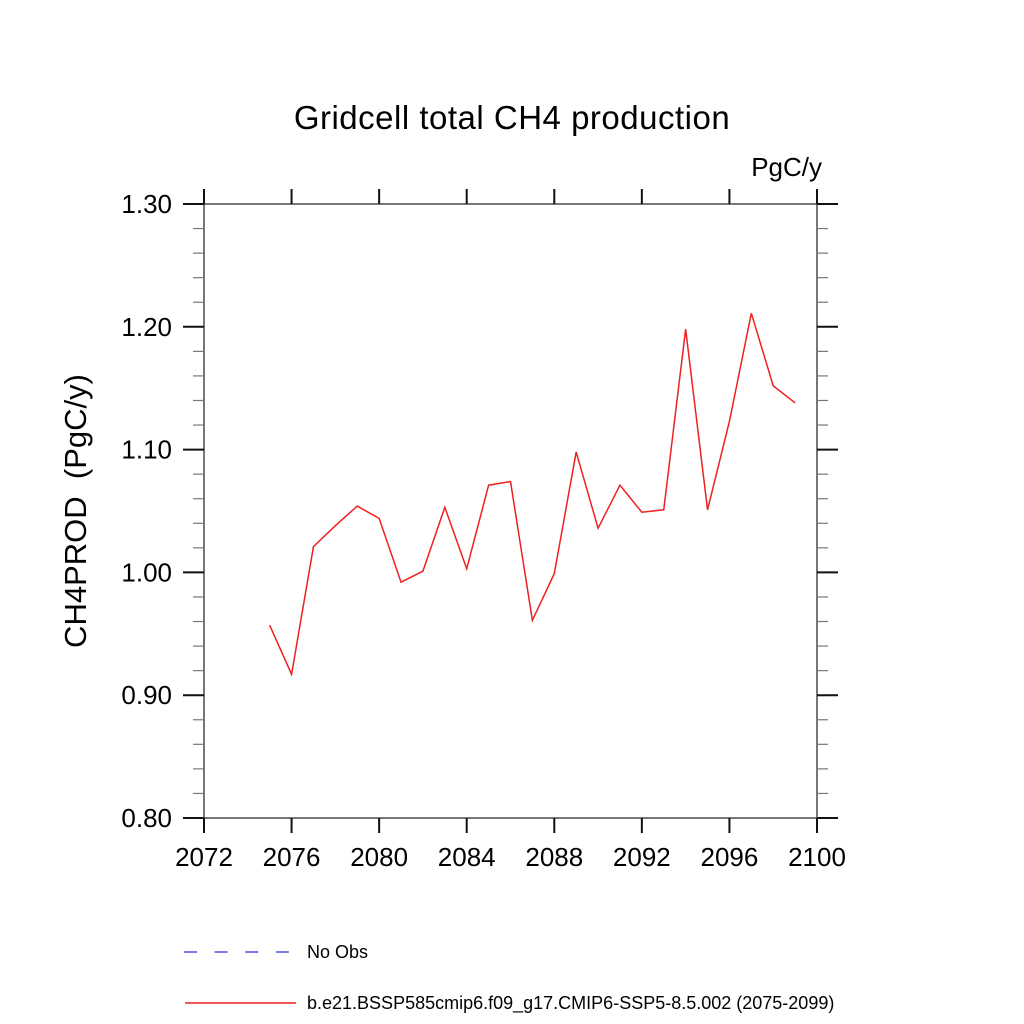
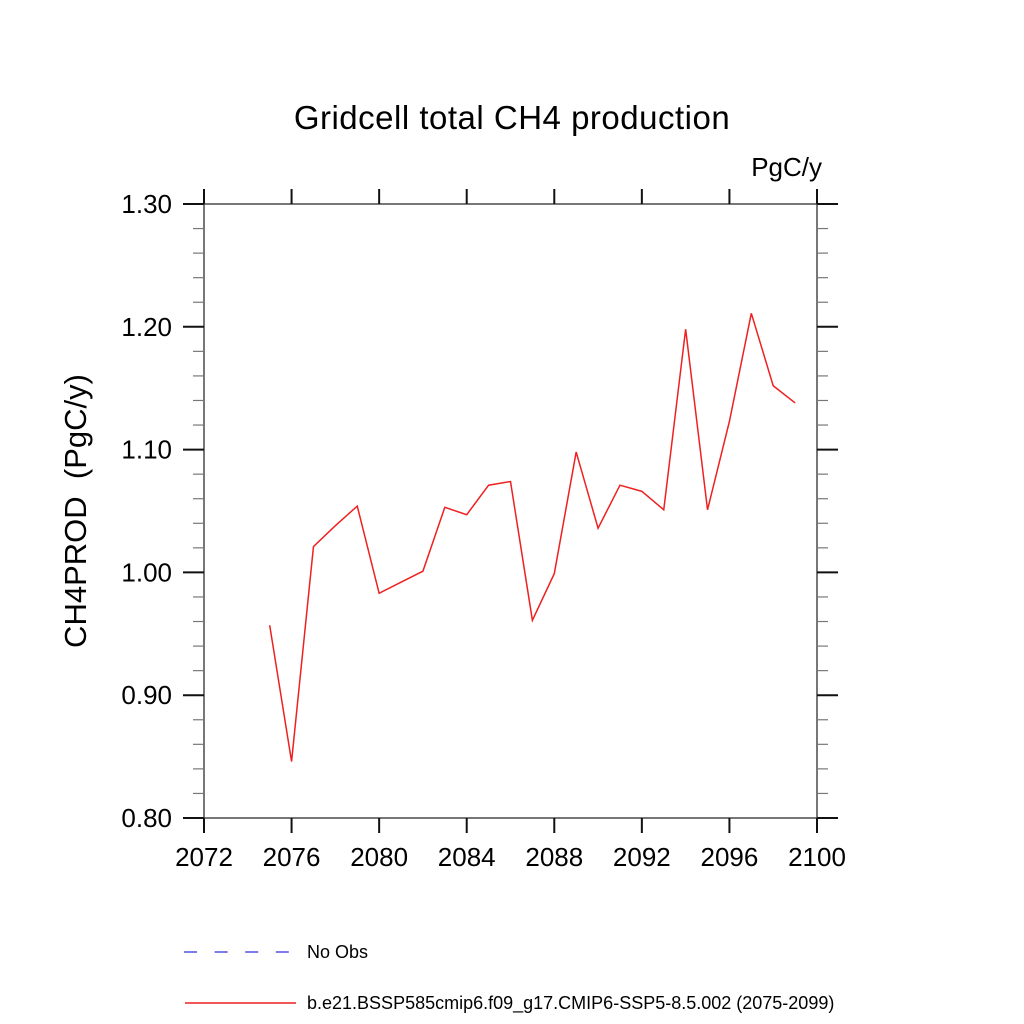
2076: 0.917 -> 0.846
2080: 1.044 -> 0.983
2084: 1.003 -> 1.047
2092: 1.049 -> 1.066
